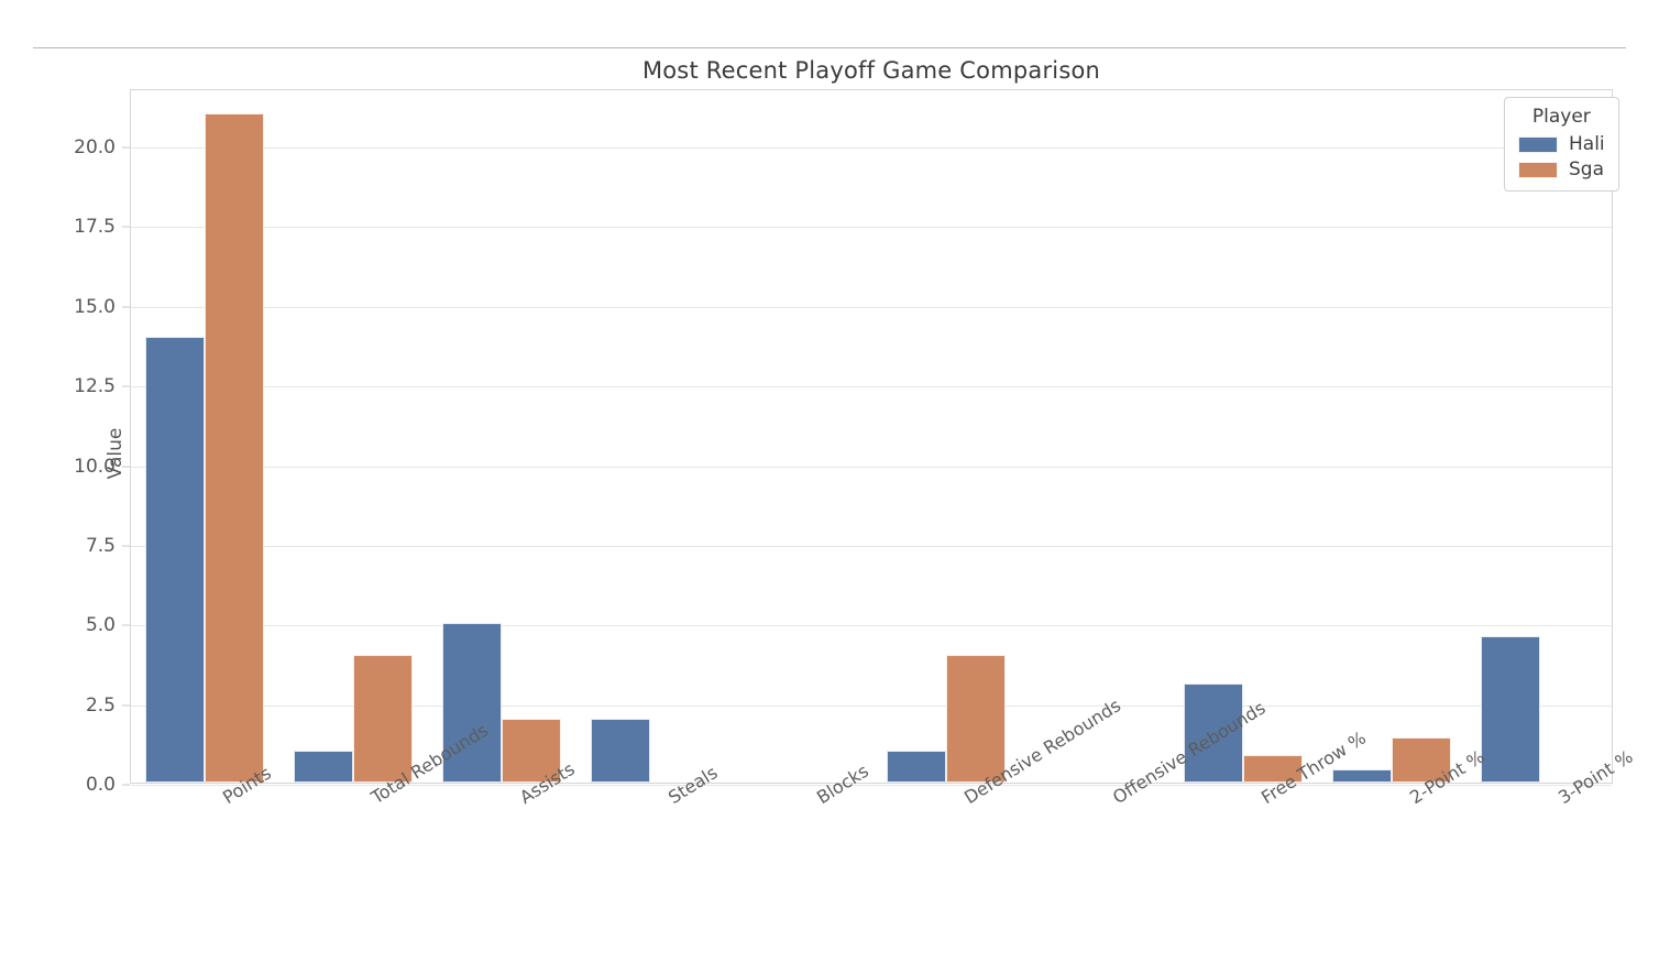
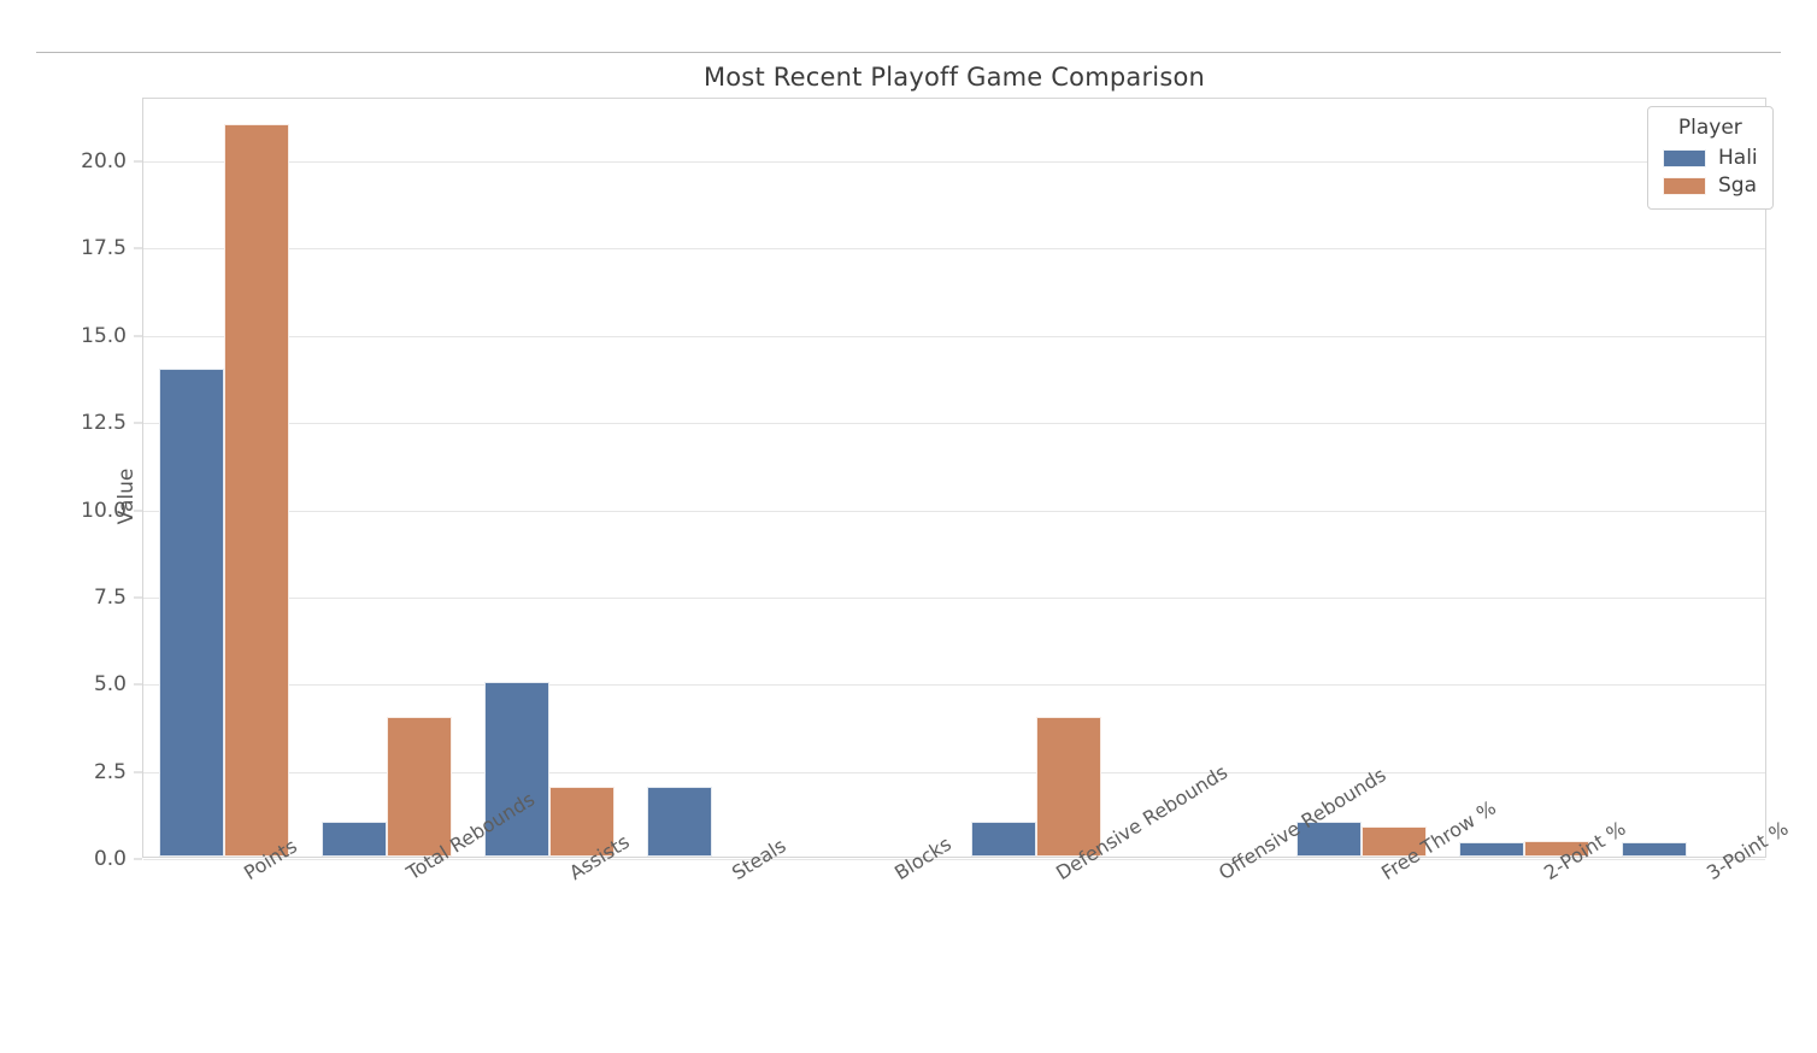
Hali/Free Throw %: 3.1 -> 1.0
Sga/2-Point %: 1.4 -> 0.5
Hali/3-Point %: 4.6 -> 0.4
